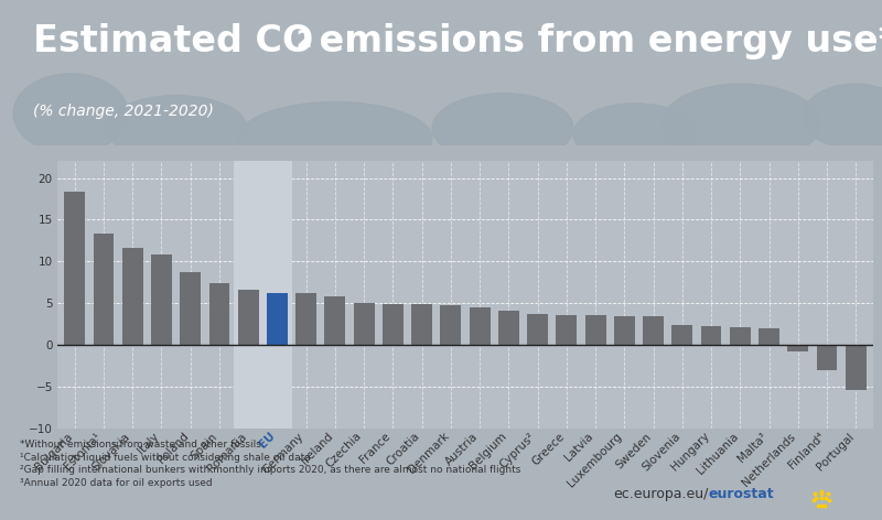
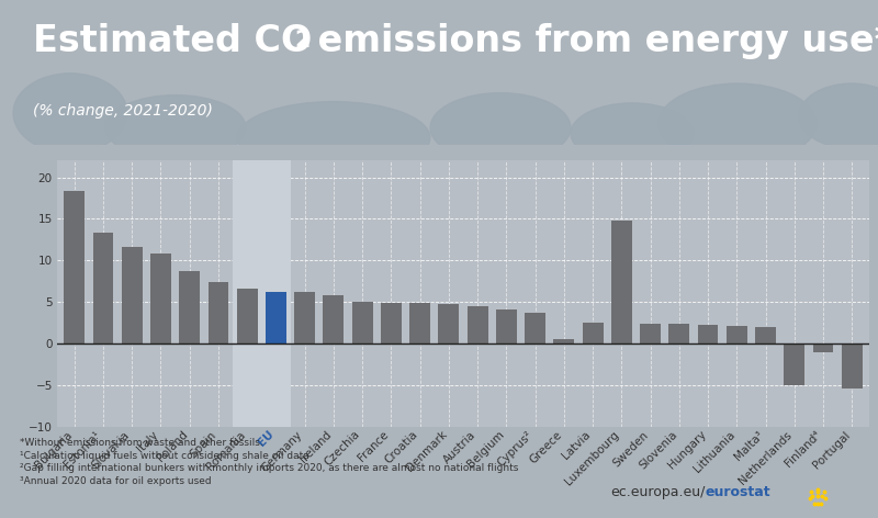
Greece: 3.6 -> 0.6
Latvia: 3.6 -> 2.6
Luxembourg: 3.5 -> 14.8
Sweden: 3.5 -> 2.4
Netherlands: -0.7 -> -5.0
Finland⁴: -3.0 -> -1.0
